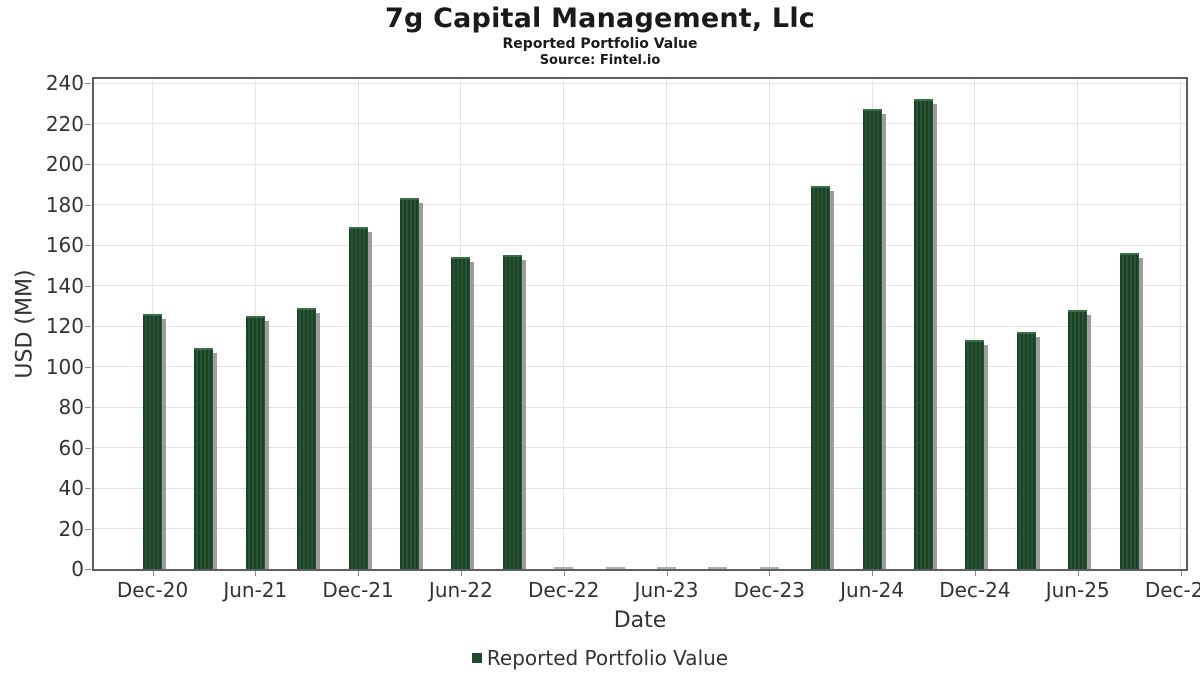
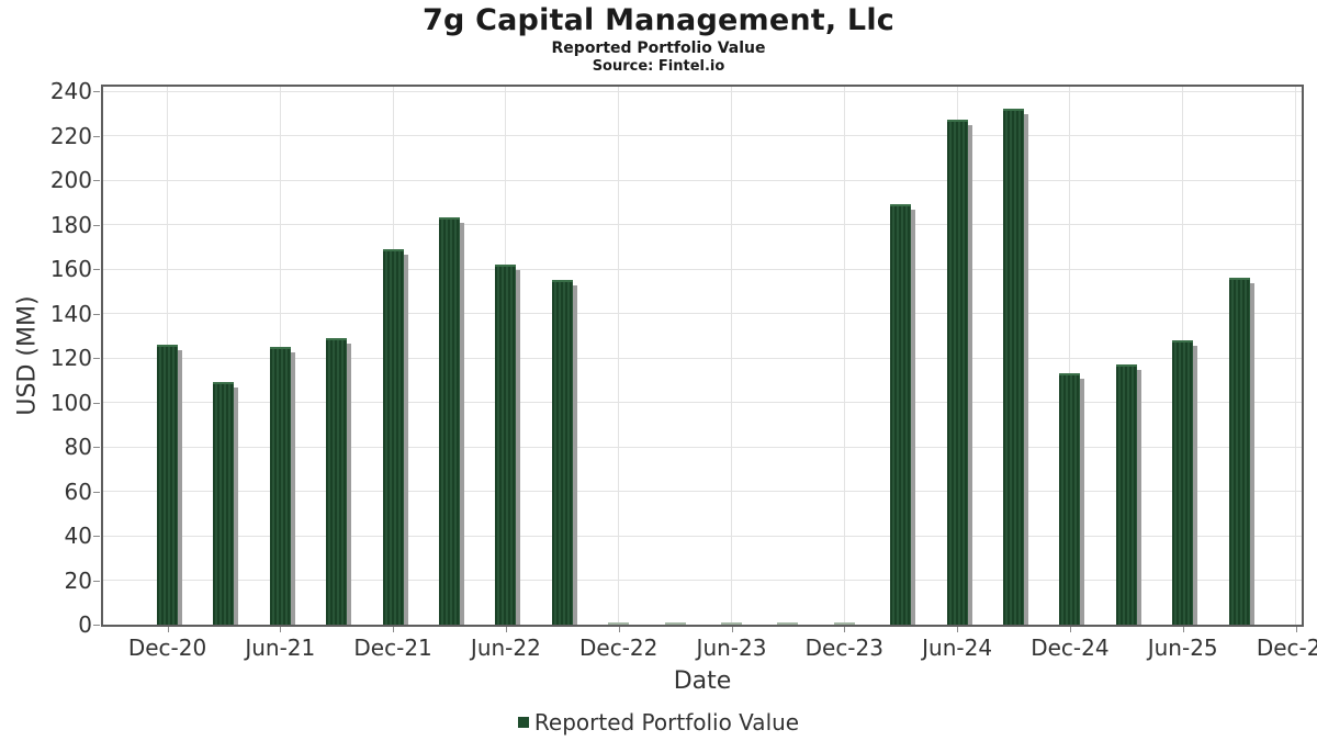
Jun-22: 154 -> 162
